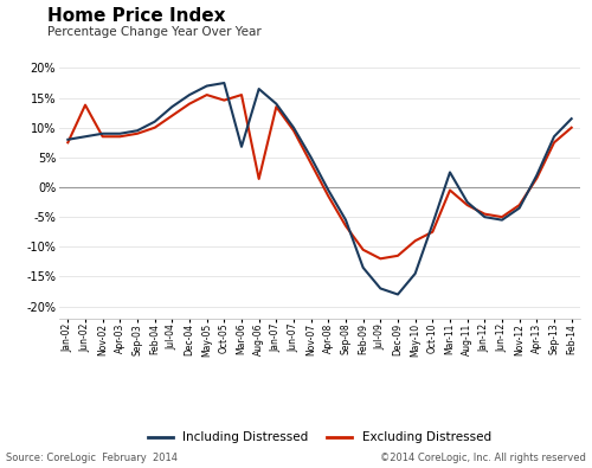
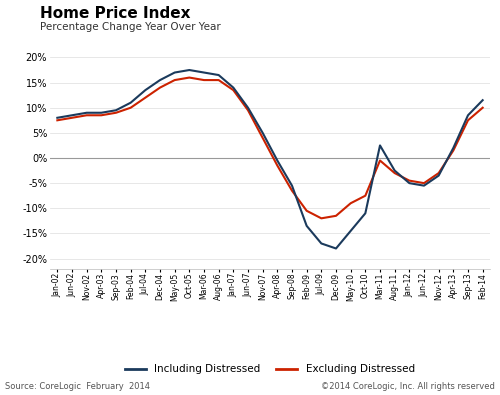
Excluding Distressed/Jun-02: 13.8% -> 8.0%
Excluding Distressed/Oct-05: 14.6% -> 16.0%
Including Distressed/Mar-06: 6.8% -> 17.0%
Excluding Distressed/Aug-06: 1.4% -> 15.5%
Including Distressed/Oct-10: -6.2% -> -11.0%
